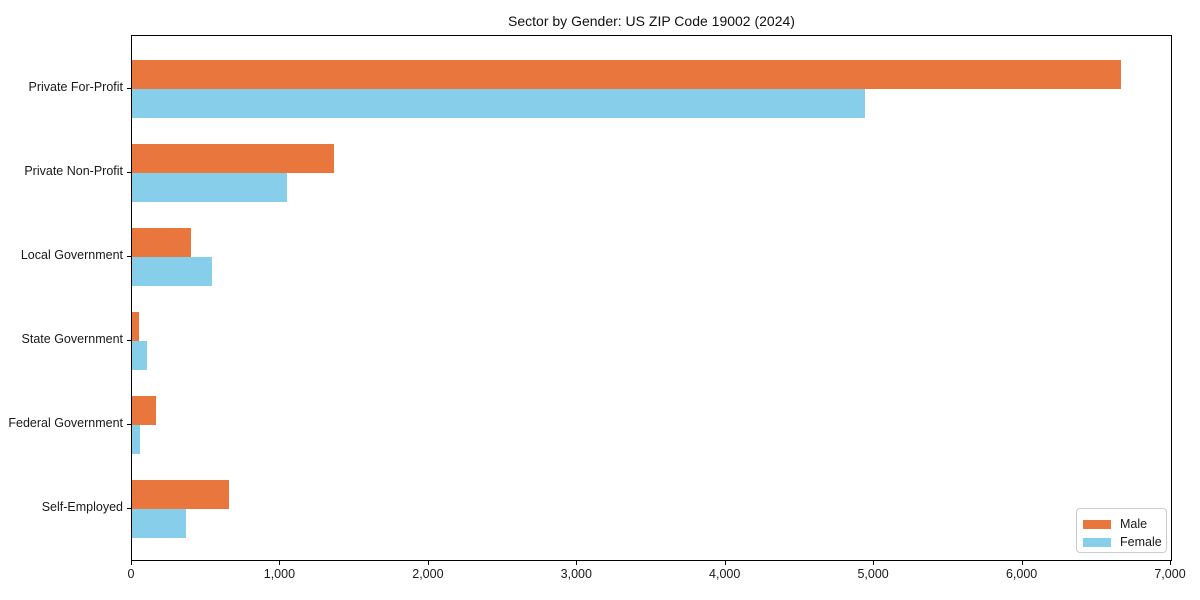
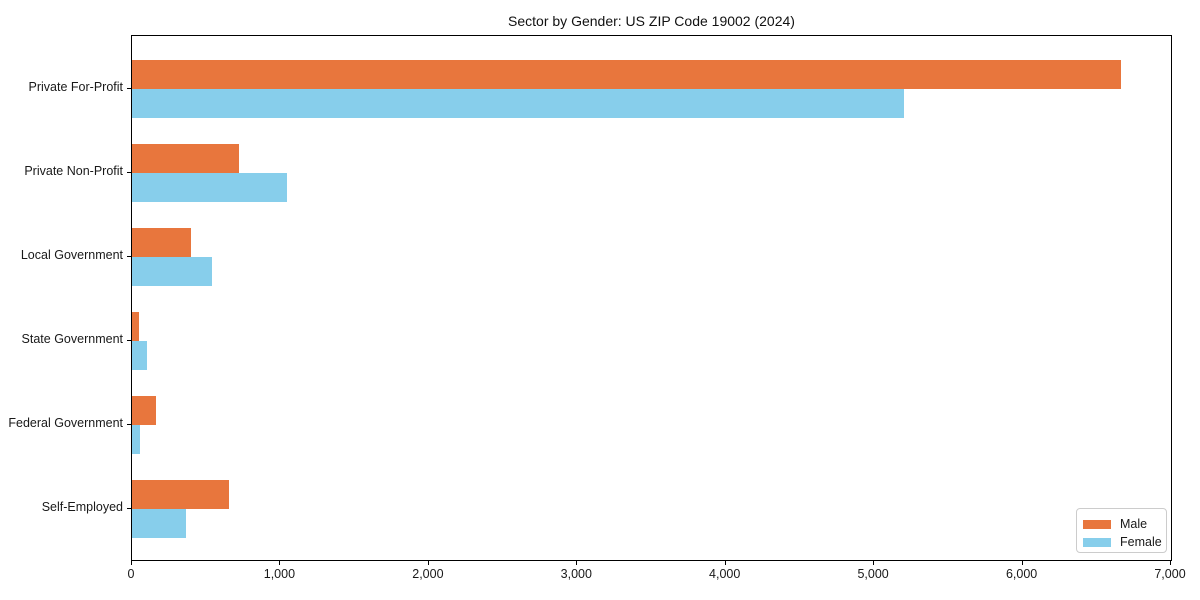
Female/Private For-Profit: 4940 -> 5200
Male/Private Non-Profit: 1360 -> 720
